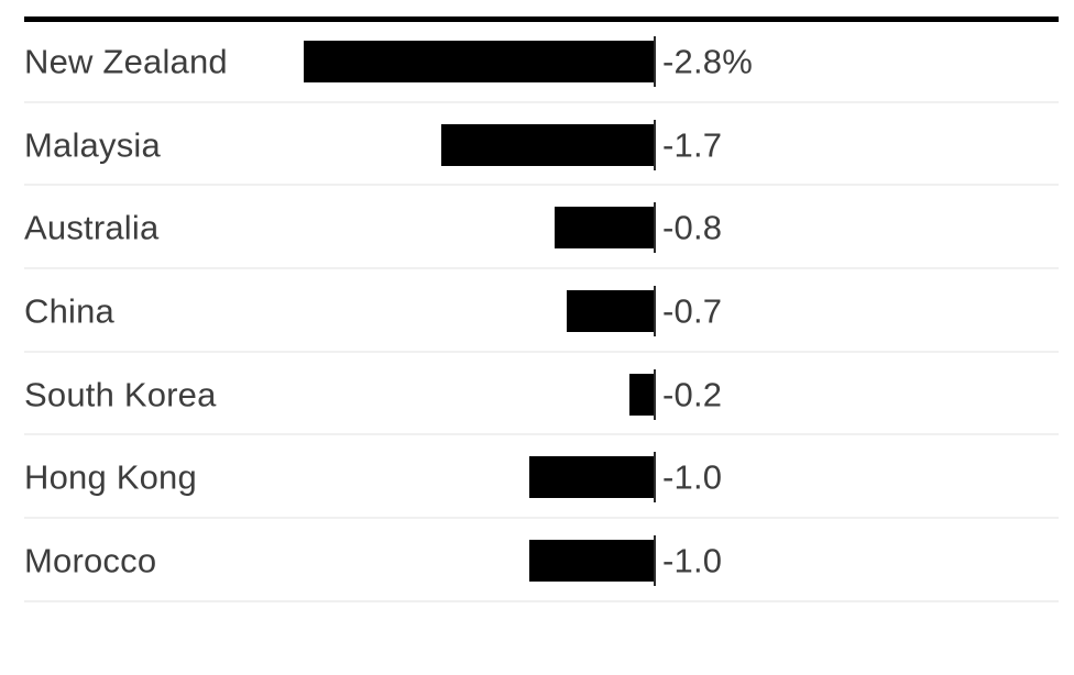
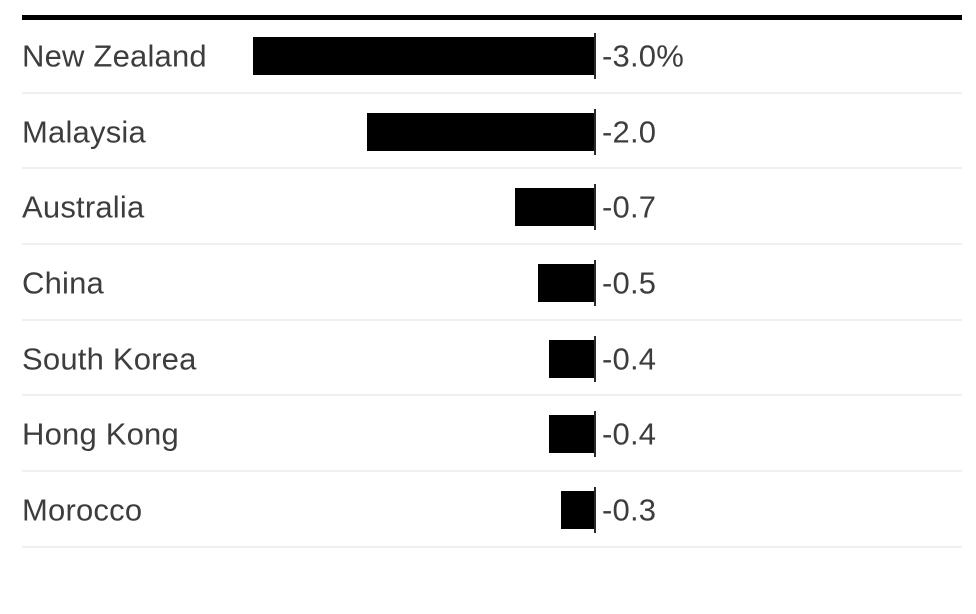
New Zealand: -2.8% -> -3.0%
Malaysia: -1.7 -> -2.0
Australia: -0.8 -> -0.7
China: -0.7 -> -0.5
South Korea: -0.2 -> -0.4
Hong Kong: -1.0 -> -0.4
Morocco: -1.0 -> -0.3
